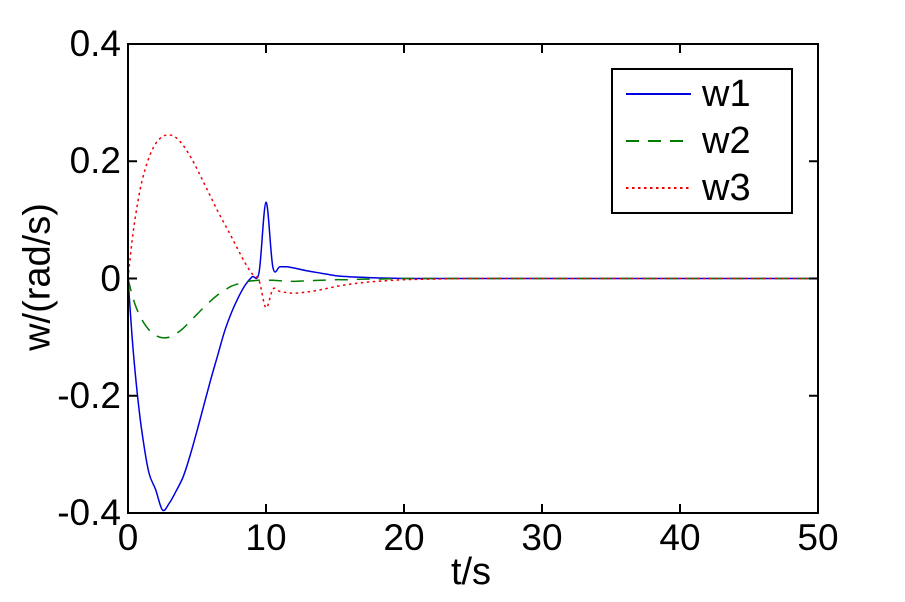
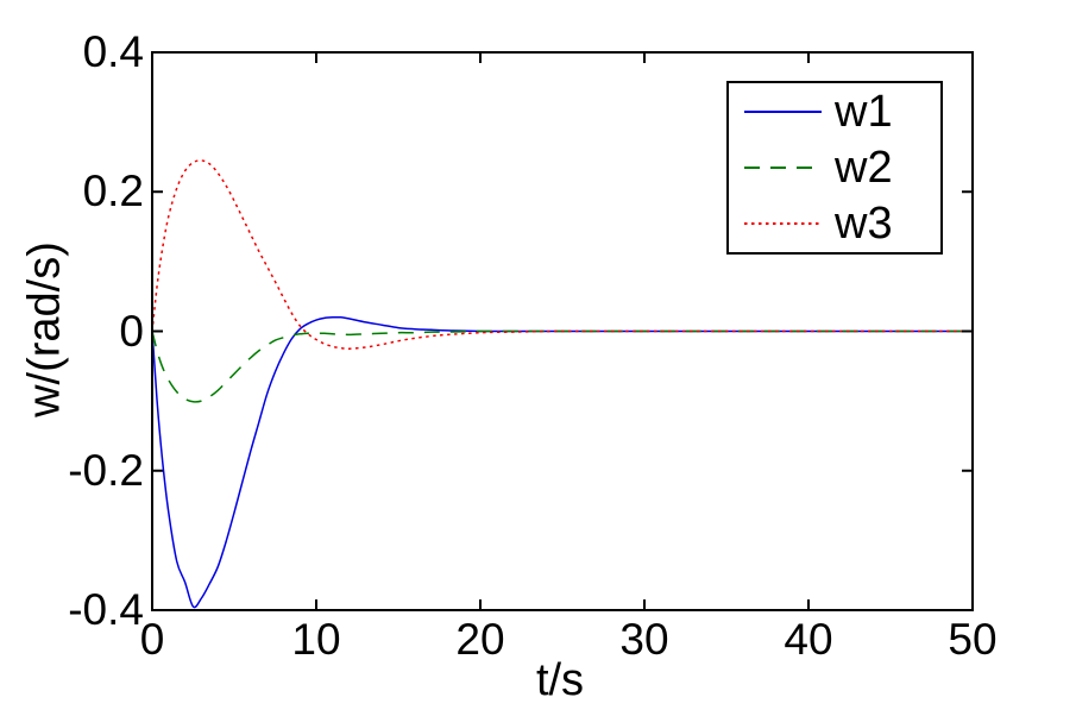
w1/10: 0.13 -> 0.02
w3/10: -0.05 -> -0.01
